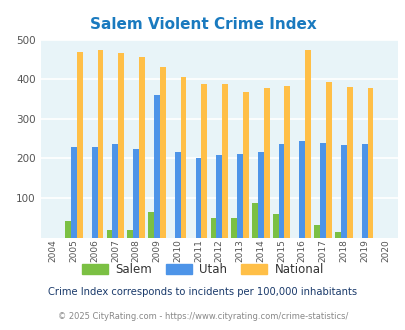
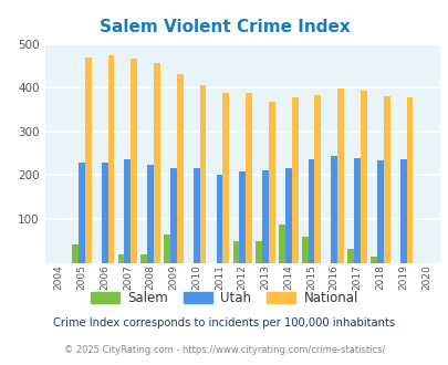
Utah/2009: 360 -> 215
National/2016: 475 -> 397
